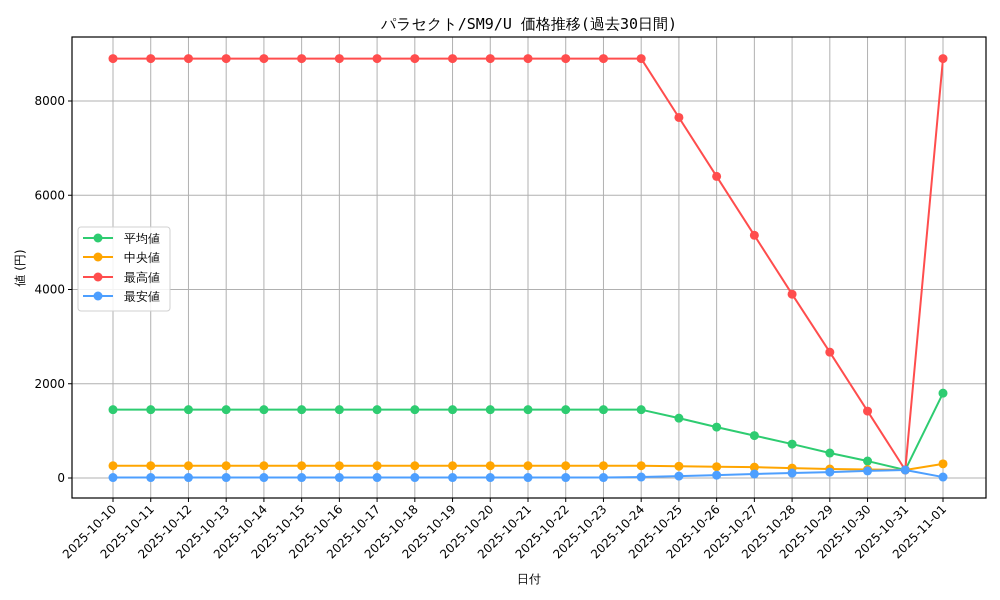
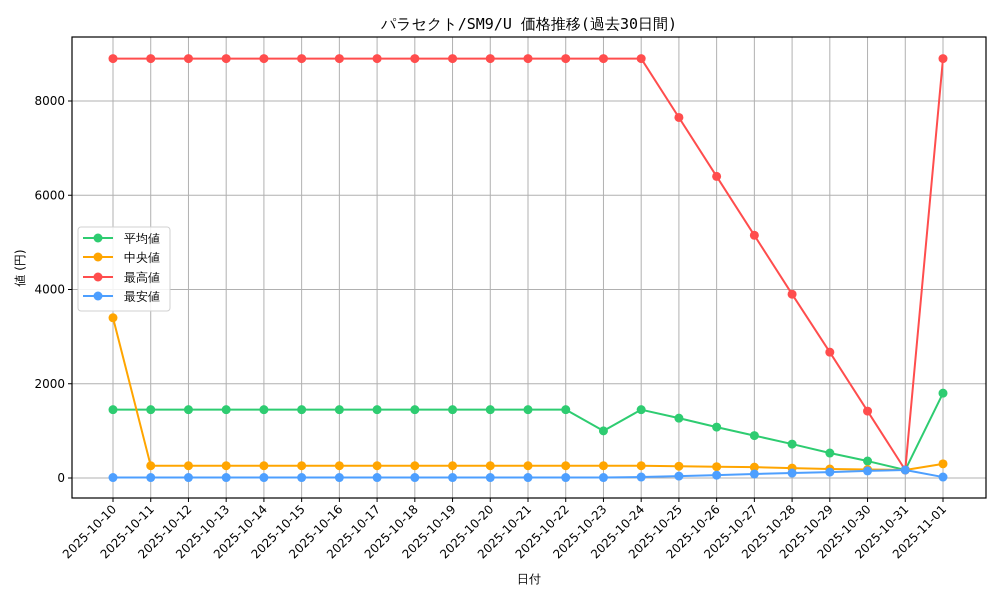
中央値/2025-10-10: 300 -> 3400
平均値/2025-10-23: 1400 -> 1000
